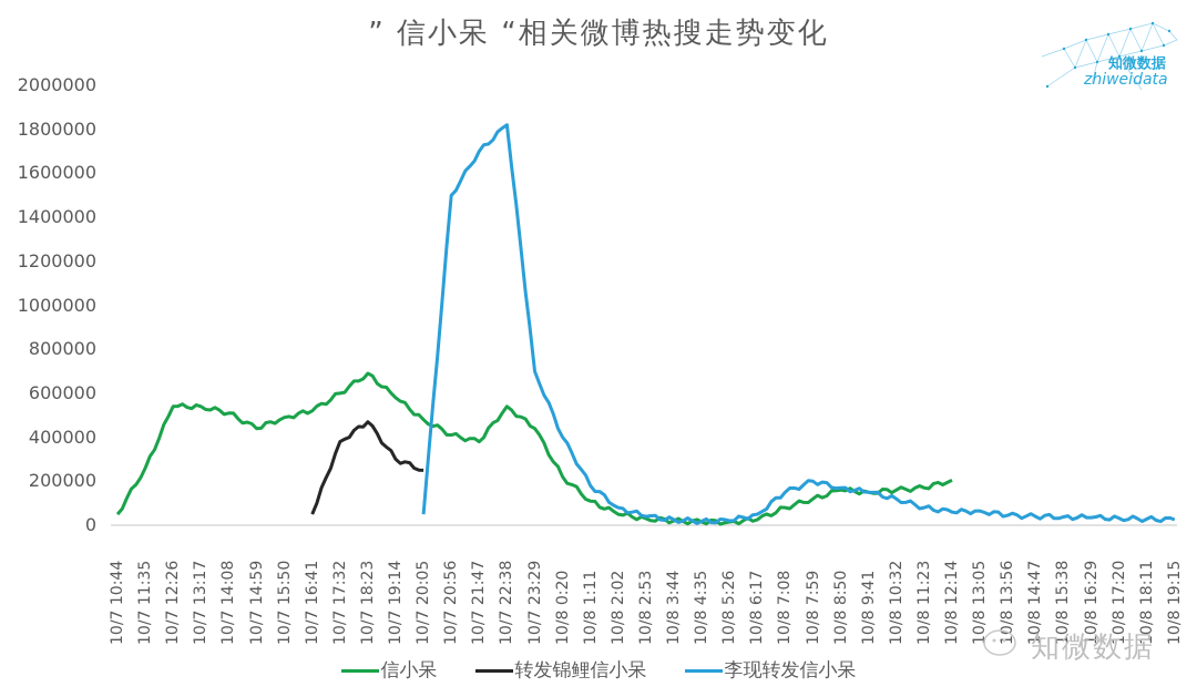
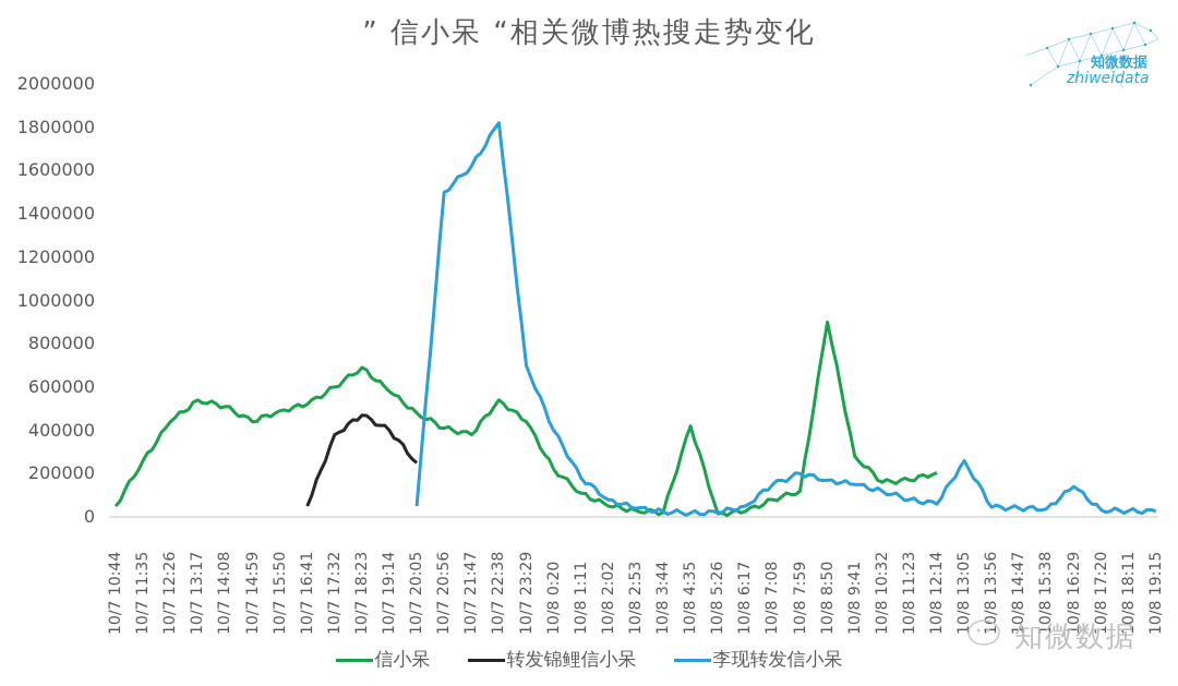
信小呆/10/7 12:26: 540000 -> 440000
转发锦鲤信小呆/10/7 19:14: 300000 -> 400000
李现转发信小呆/10/7 21:47: 1700000 -> 1620000
信小呆/10/8 4:35: 20000 -> 420000
信小呆/10/8 8:50: 160000 -> 900000
信小呆/10/8 9:41: 150000 -> 280000
李现转发信小呆/10/8 13:05: 60000 -> 260000
李现转发信小呆/10/8 16:29: 40000 -> 140000
